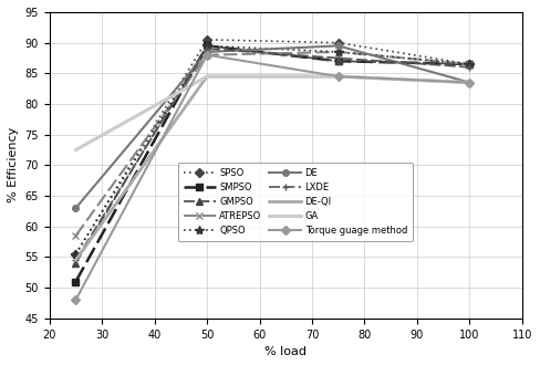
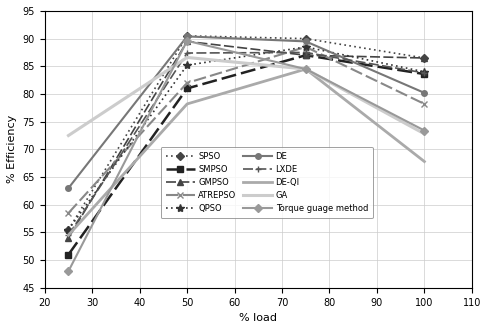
SMPSO/50: 89.5 -> 81.0
ATREPSO/50: 88.0 -> 82.0
QPSO/50: 89.5 -> 85.2
DE/50: 88.5 -> 90.4
LXDE/50: 89.0 -> 87.4
DE-QI/50: 84.5 -> 78.2
GA/50: 84.5 -> 86.6
Torque guage method/50: 88.0 -> 89.6
SMPSO/100: 86.5 -> 83.6
ATREPSO/100: 86.5 -> 78.2
QPSO/100: 86.5 -> 84.0
DE/100: 83.5 -> 80.2
LXDE/100: 86.0 -> 83.8
DE-QI/100: 83.5 -> 67.8
GA/100: 83.5 -> 72.8
Torque guage method/100: 83.5 -> 73.4
